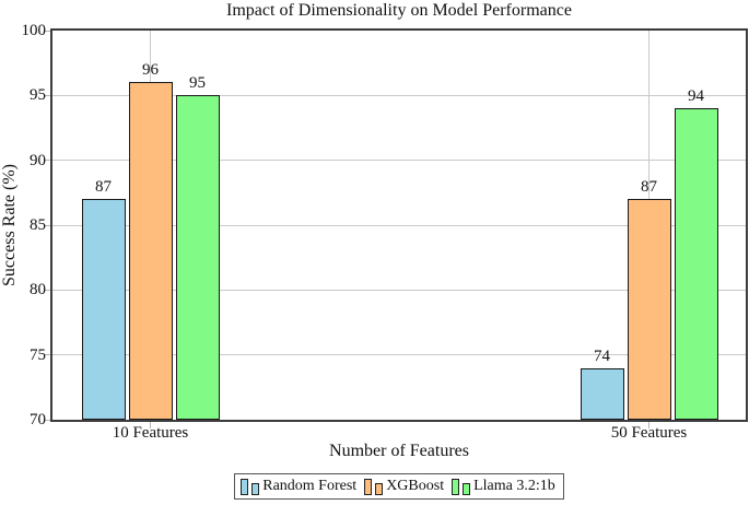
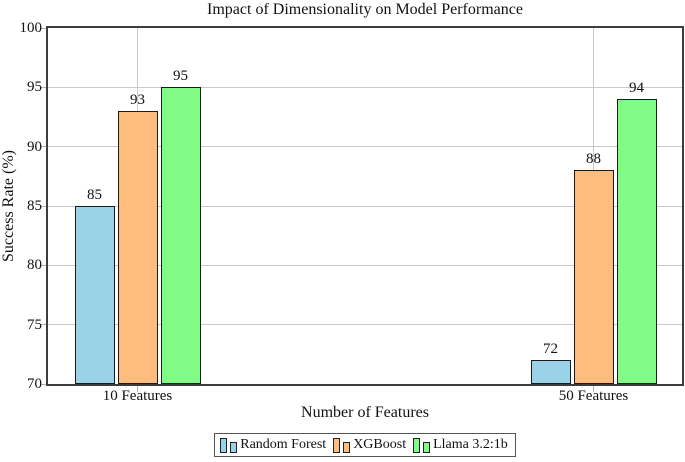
Random Forest/10 Features: 87 -> 85
XGBoost/10 Features: 96 -> 93
Random Forest/50 Features: 74 -> 72
XGBoost/50 Features: 87 -> 88
